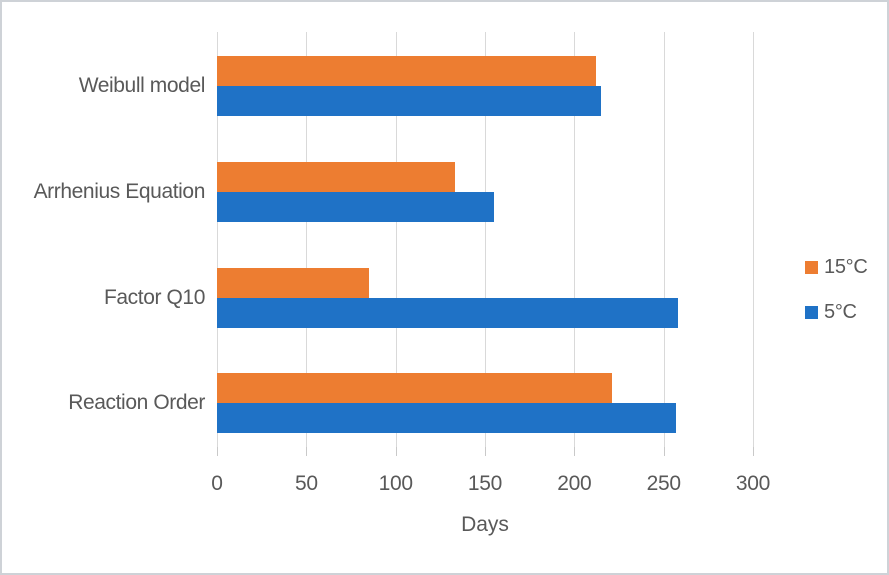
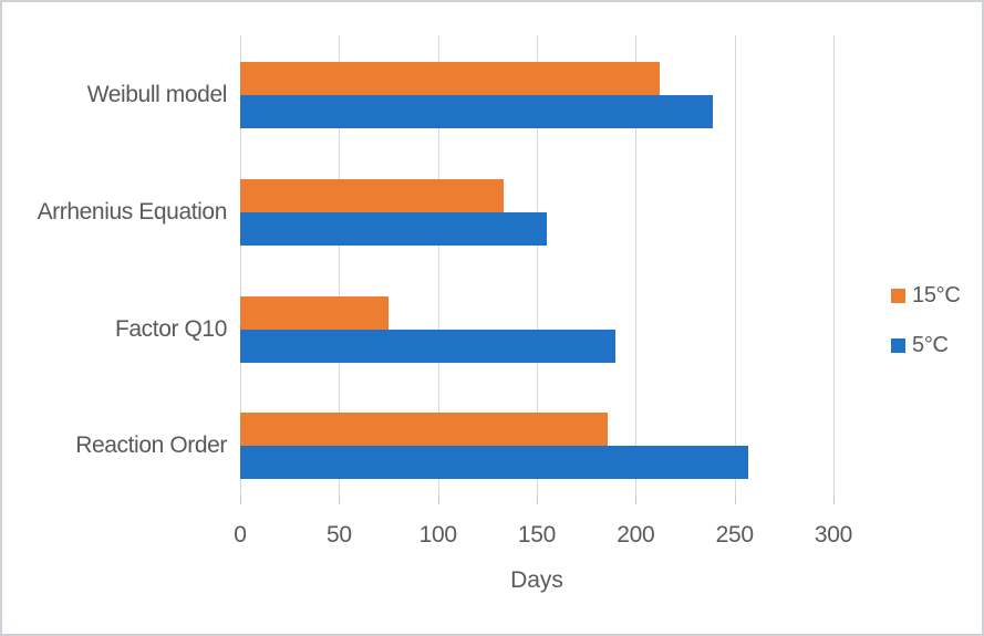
5°C/Weibull model: 215 -> 239
15°C/Factor Q10: 85 -> 75
5°C/Factor Q10: 258 -> 190
15°C/Reaction Order: 221 -> 186
